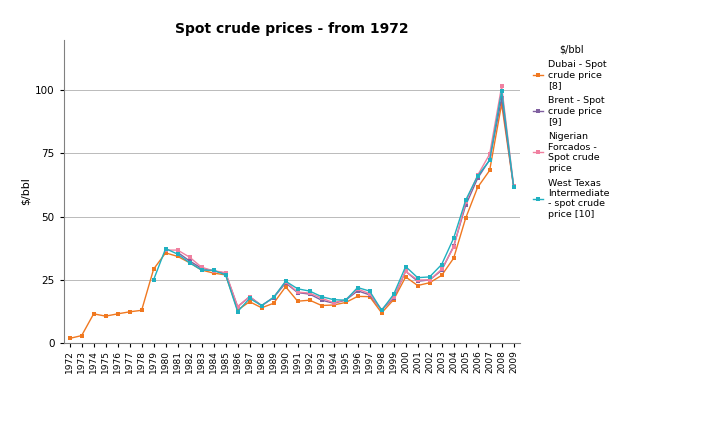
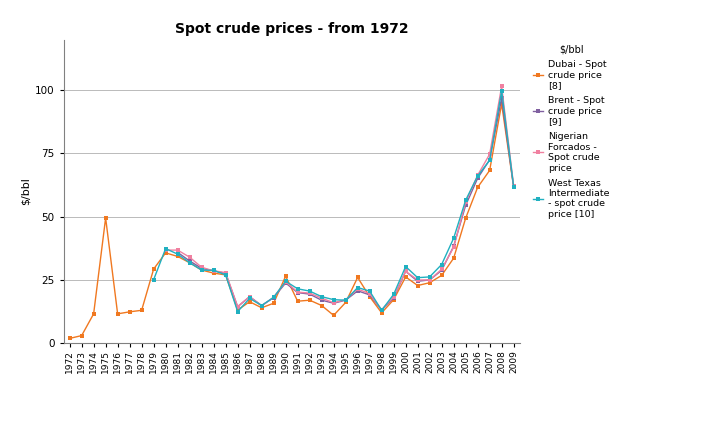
Dubai - Spot crude price [8]/1975: 10.7 -> 49.5
Dubai - Spot crude price [8]/1990: 22.3 -> 26.5
Dubai - Spot crude price [8]/1994: 15.1 -> 11.0
Dubai - Spot crude price [8]/1996: 18.5 -> 26.0
